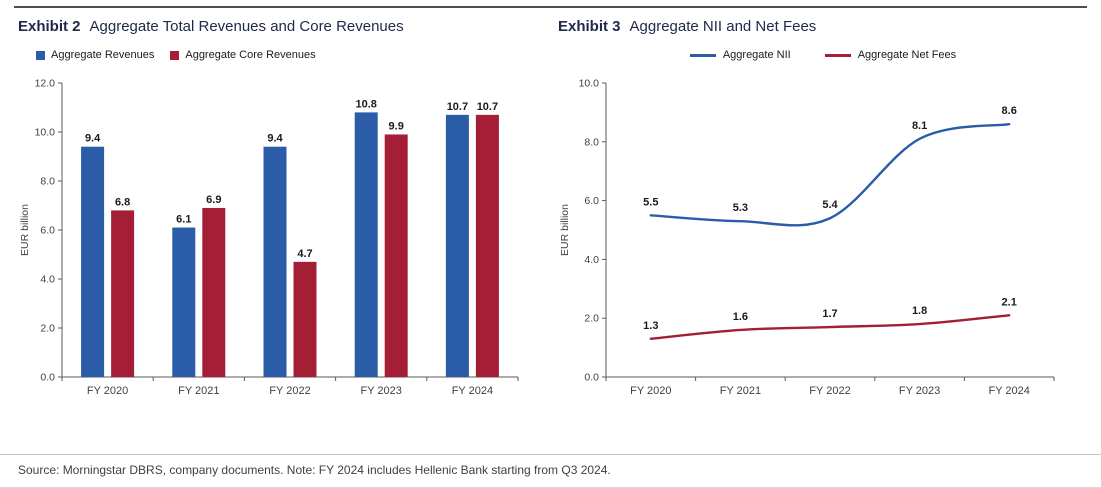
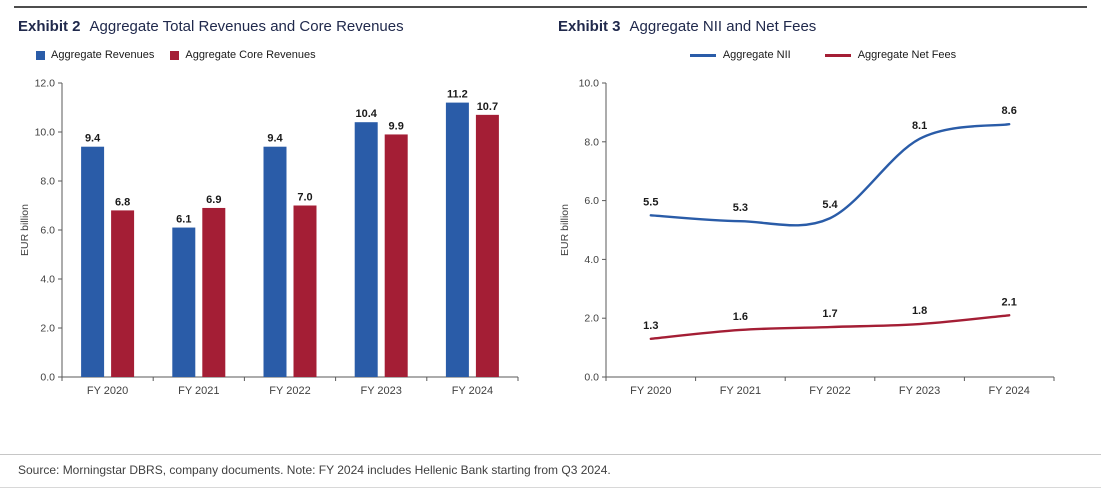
Aggregate Total Revenues and Core Revenues/Aggregate Core Revenues/FY 2022: 4.7 -> 7.0
Aggregate Total Revenues and Core Revenues/Aggregate Revenues/FY 2023: 10.8 -> 10.4
Aggregate Total Revenues and Core Revenues/Aggregate Revenues/FY 2024: 10.7 -> 11.2
